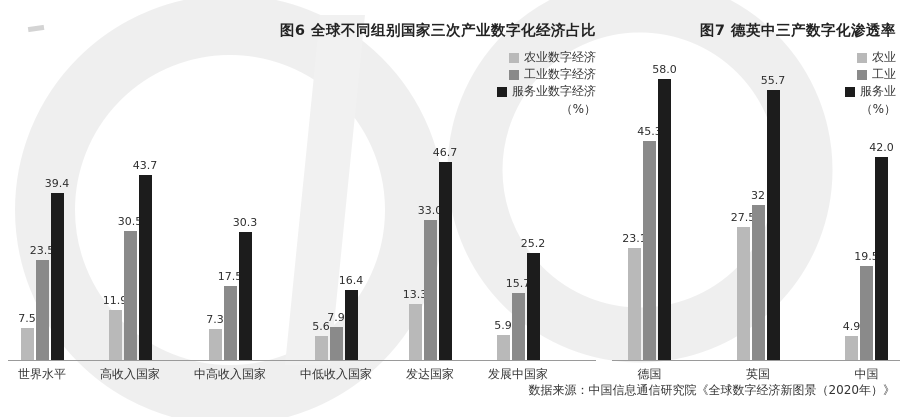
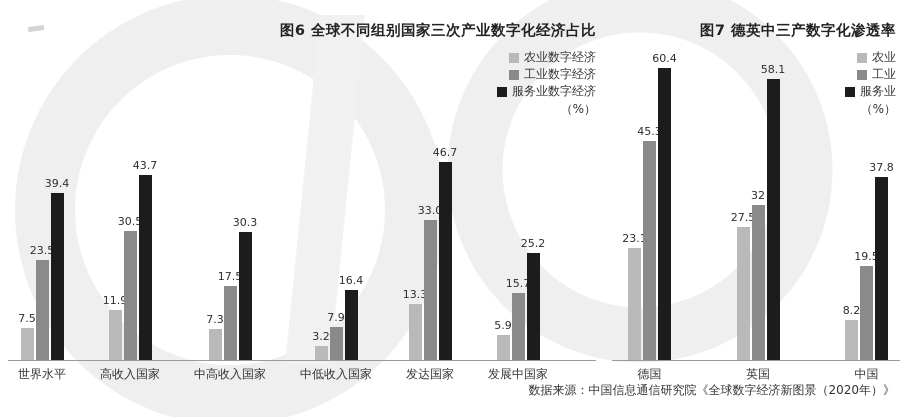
图6 全球不同组别国家三次产业数字化经济占比/农业数字经济/中低收入国家: 5.6 -> 3.2
图7 德英中三产数字化渗透率/服务业/德国: 58.0 -> 60.4
图7 德英中三产数字化渗透率/服务业/英国: 55.7 -> 58.1
图7 德英中三产数字化渗透率/农业/中国: 4.9 -> 8.2
图7 德英中三产数字化渗透率/服务业/中国: 42.0 -> 37.8
